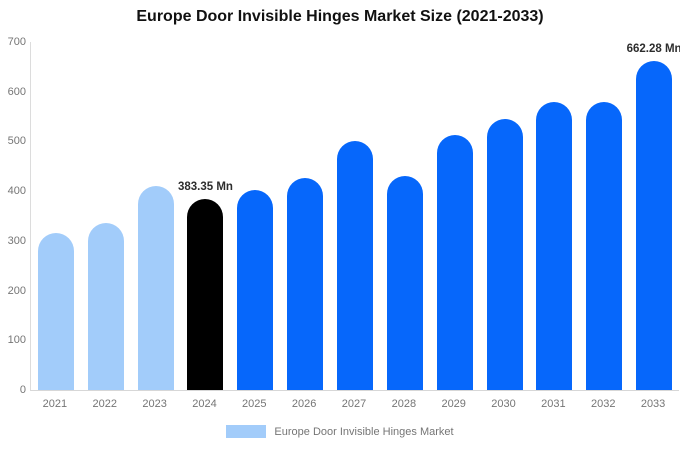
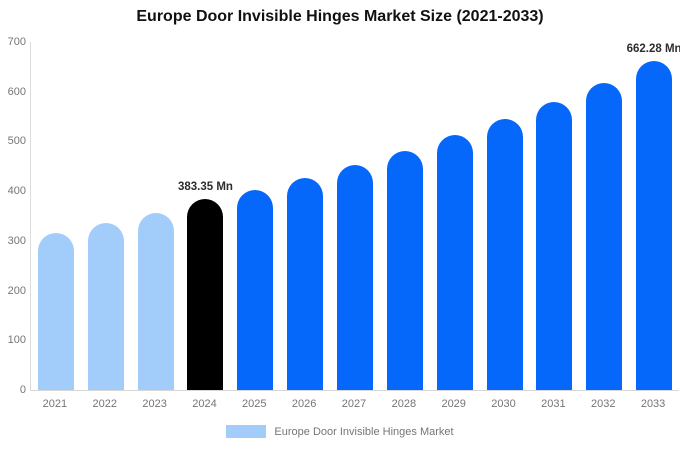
2023: 410 -> 360
2027: 500 -> 450
2028: 430 -> 480
2032: 580 -> 620
